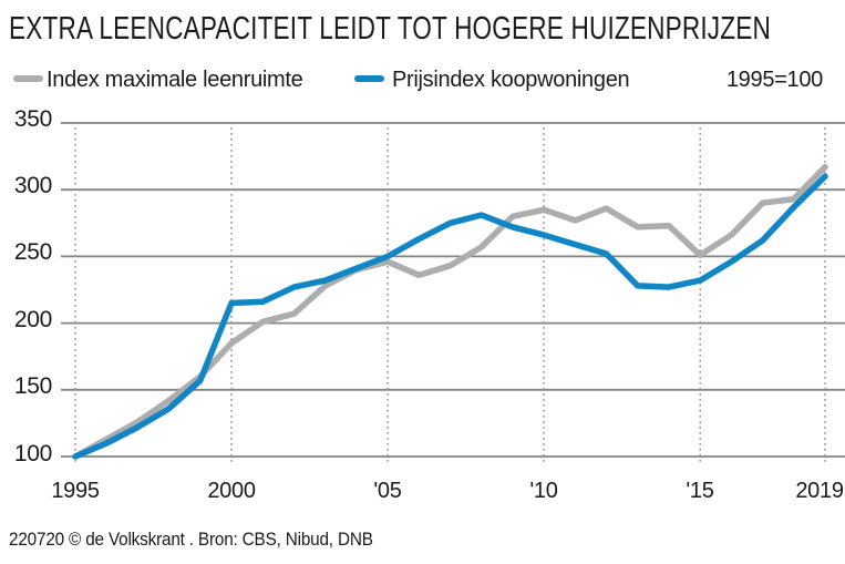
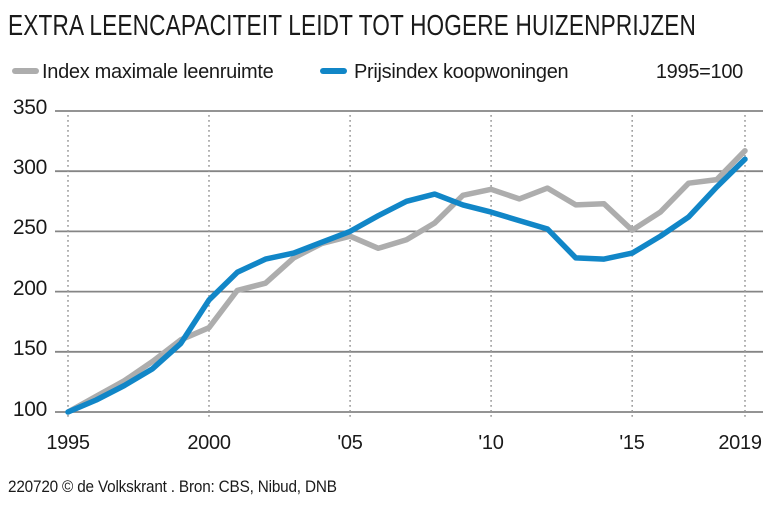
Index maximale leenruimte/2000: 185 -> 170
Prijsindex koopwoningen/2000: 215 -> 193
